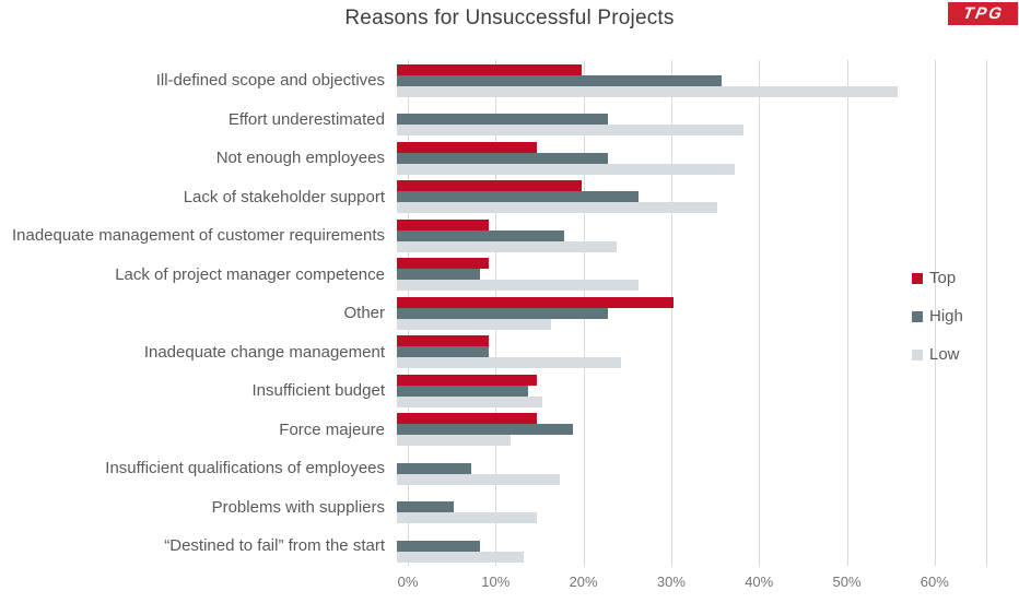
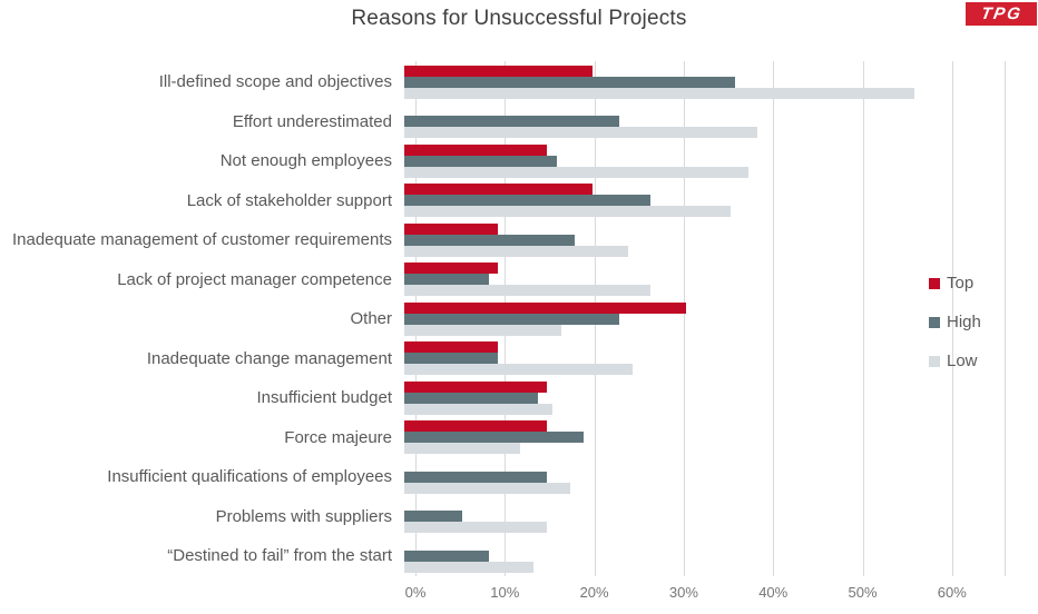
High/Not enough employees: 24% -> 17%
High/Insufficient qualifications of employees: 8% -> 16%
